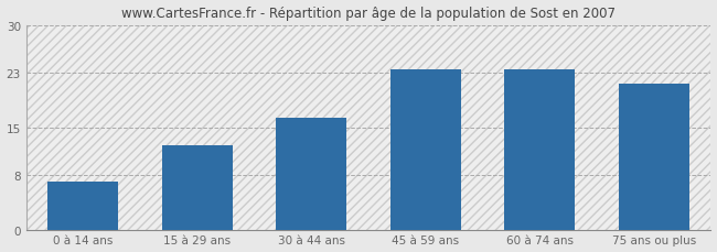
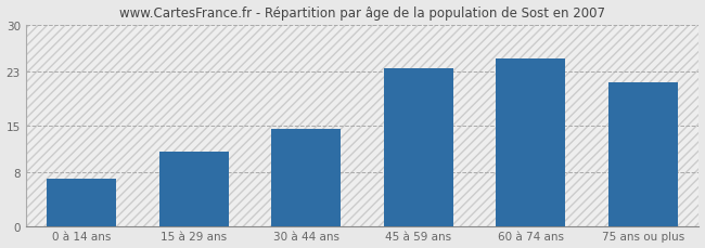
15 à 29 ans: 12.4 -> 11.0
30 à 44 ans: 16.4 -> 14.5
60 à 74 ans: 23.6 -> 25.0
